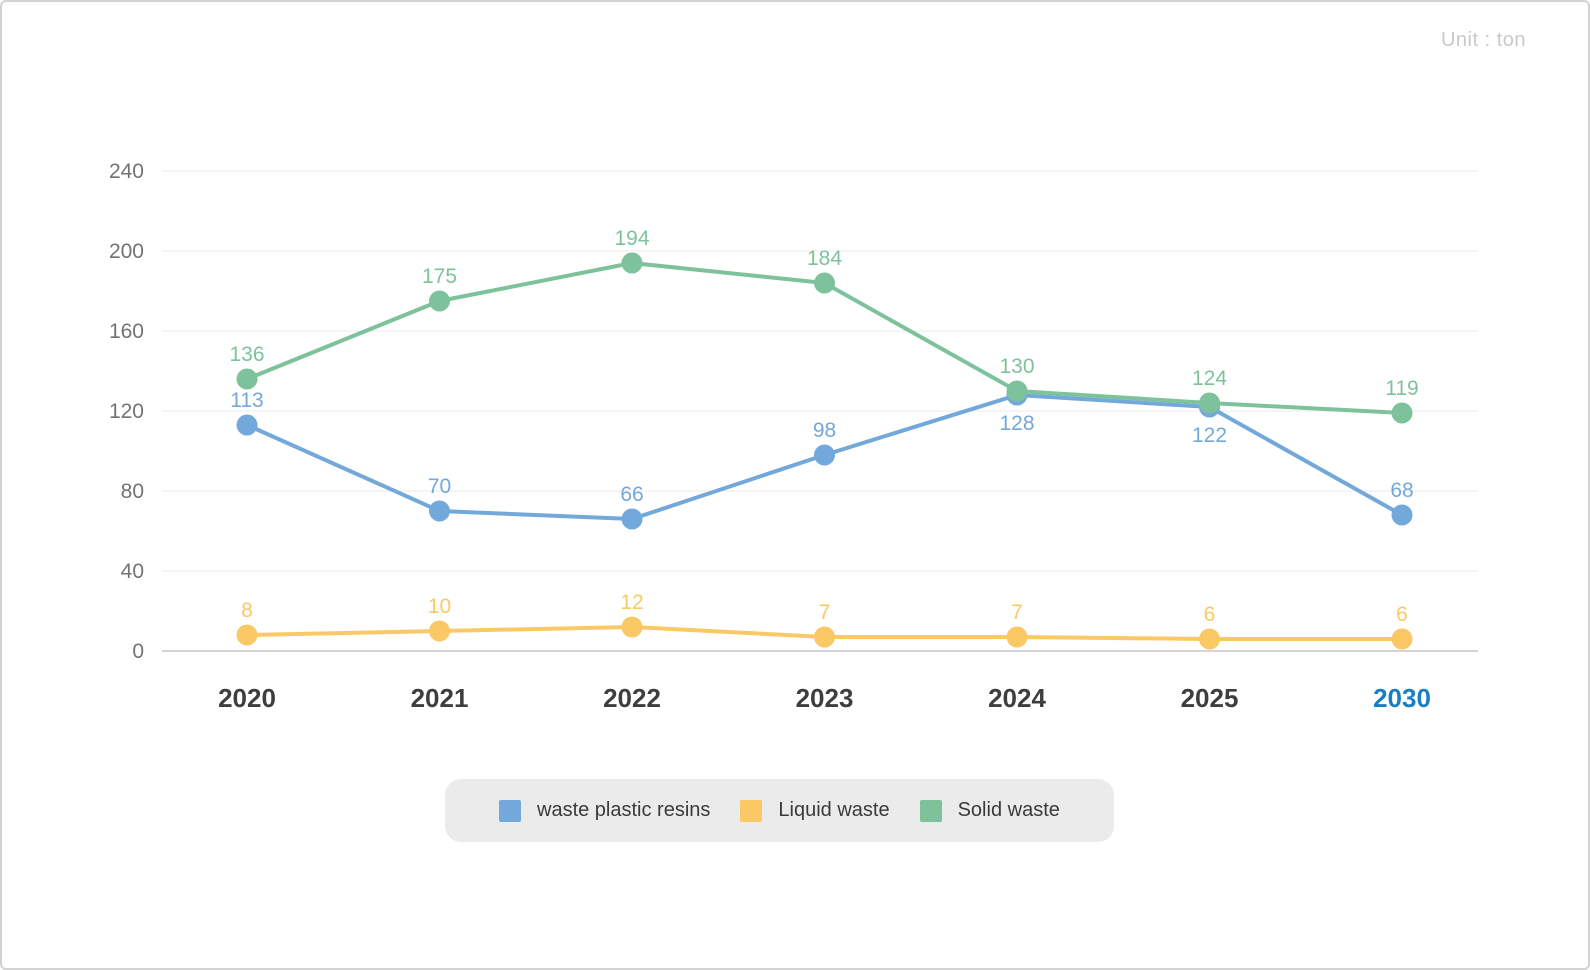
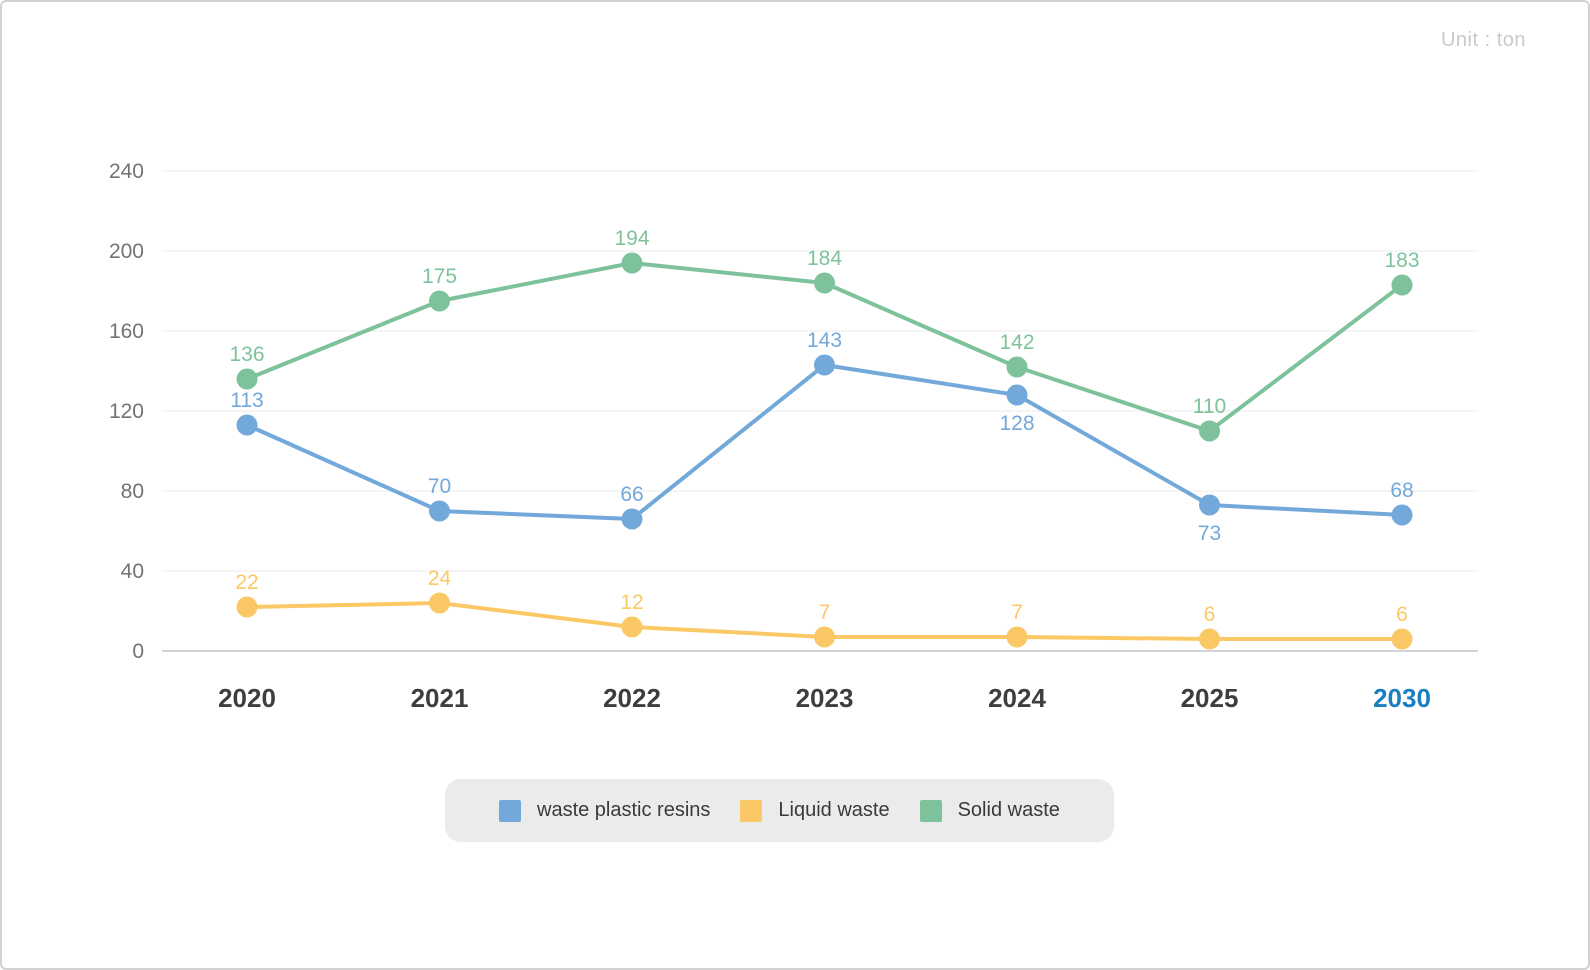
Liquid waste/2020: 8 -> 22
Liquid waste/2021: 10 -> 24
waste plastic resins/2023: 98 -> 143
Solid waste/2024: 130 -> 142
waste plastic resins/2025: 122 -> 73
Solid waste/2025: 124 -> 110
Solid waste/2030: 119 -> 183
